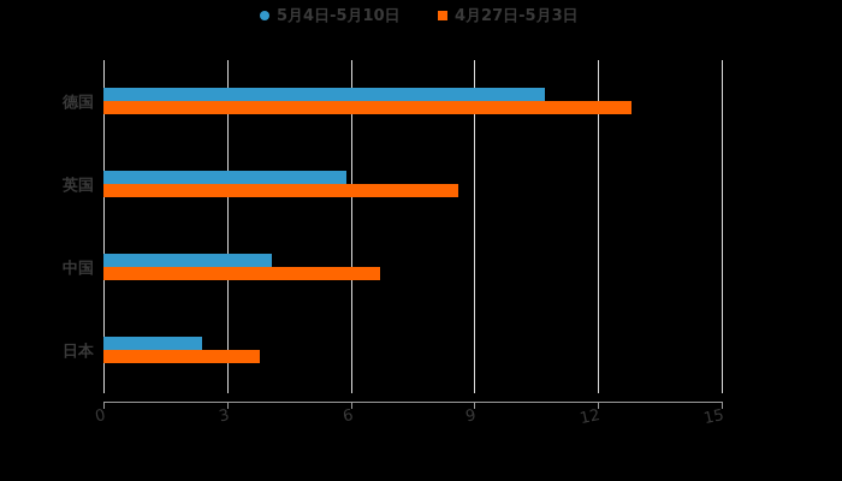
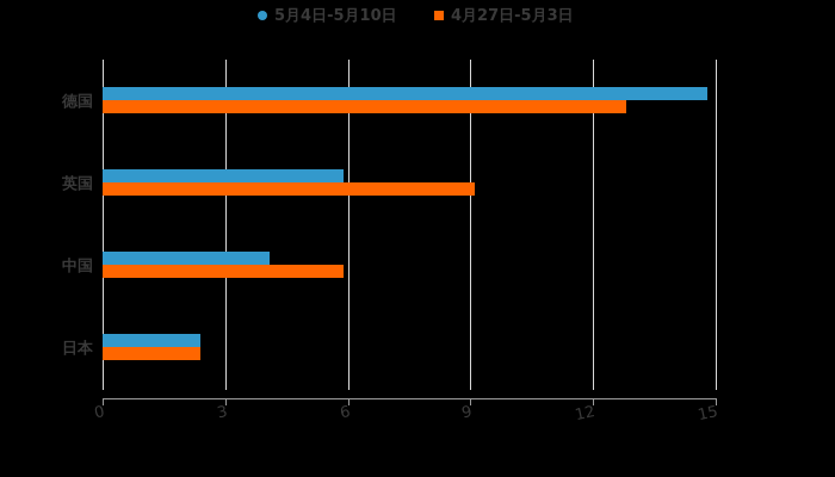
5月4日-5月10日/德国: 10.7 -> 14.8
4月27日-5月3日/英国: 8.6 -> 9.1
4月27日-5月3日/中国: 6.7 -> 5.9
4月27日-5月3日/日本: 3.8 -> 2.4
